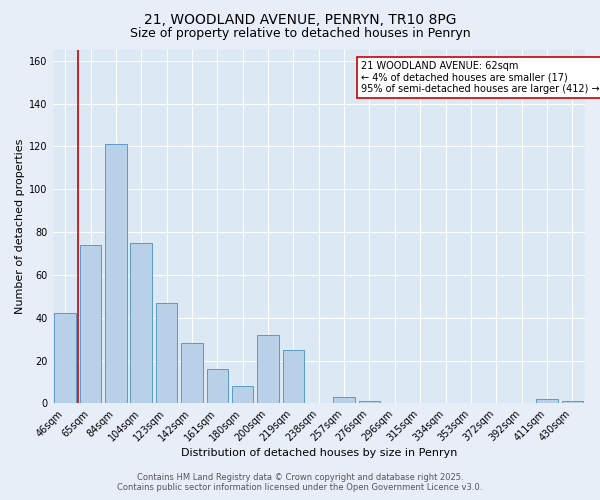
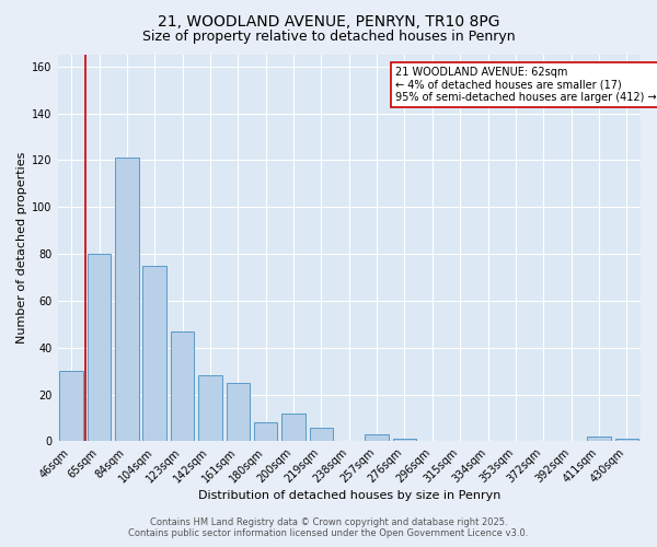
46sqm: 42 -> 30
65sqm: 74 -> 80
161sqm: 16 -> 25
200sqm: 32 -> 12
219sqm: 25 -> 6
